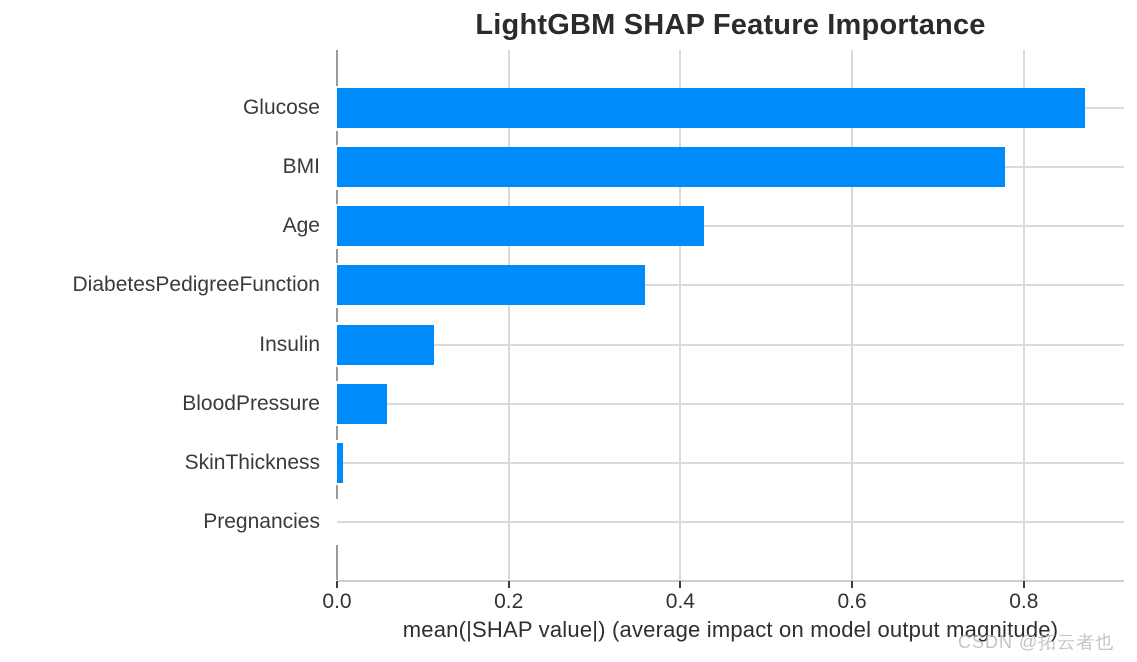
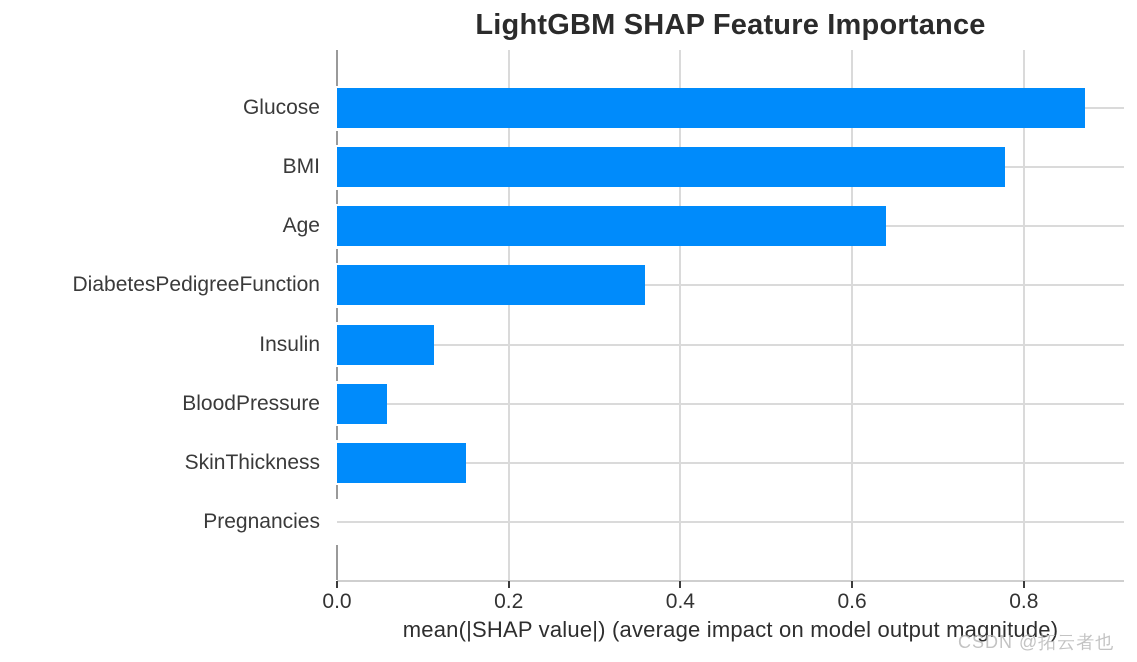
Age: 0.43 -> 0.64
SkinThickness: 0.01 -> 0.15
